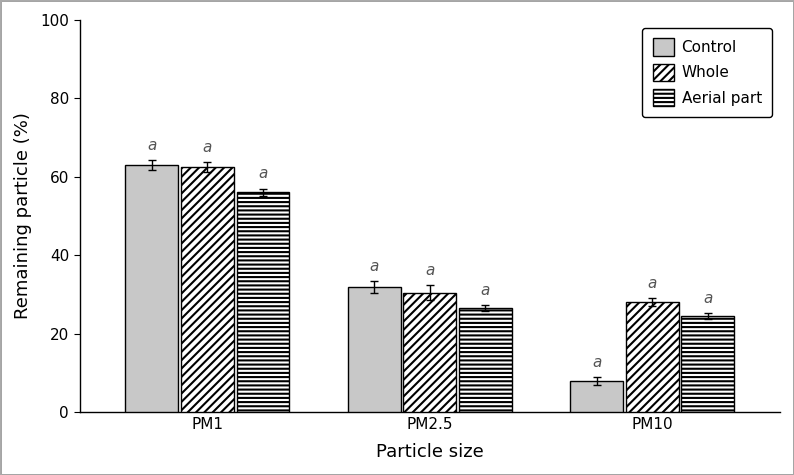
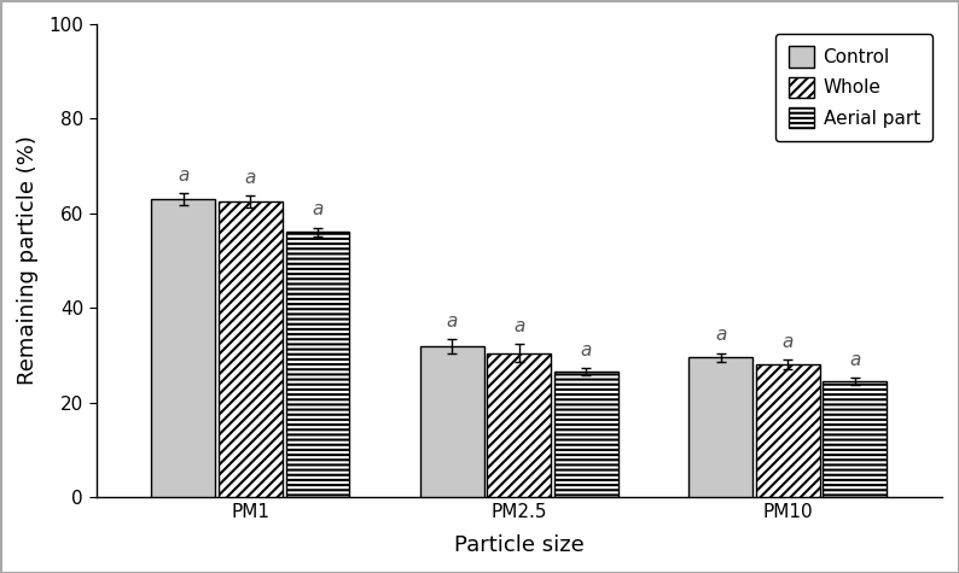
Control/PM10: 8.0 -> 29.5
